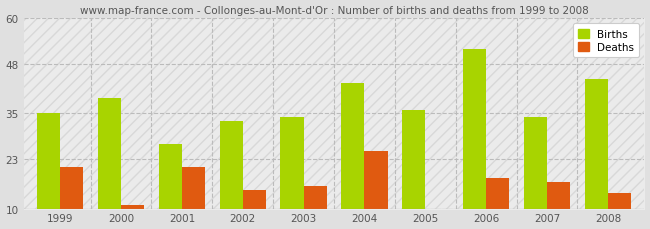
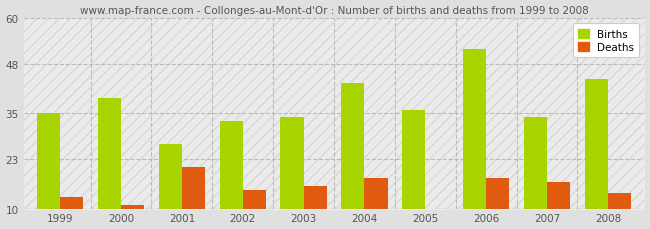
Deaths/1999: 21 -> 13
Deaths/2004: 25 -> 18
